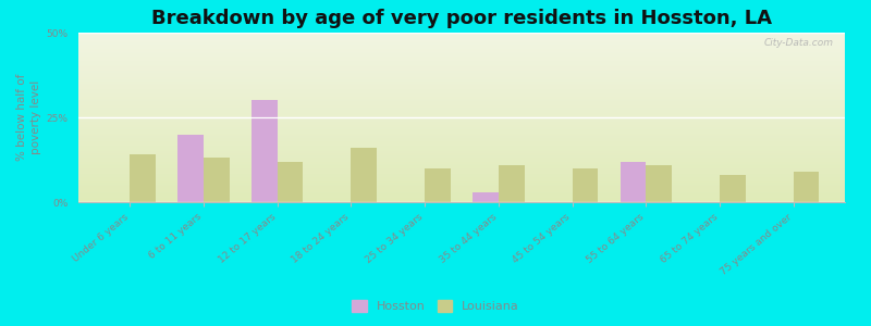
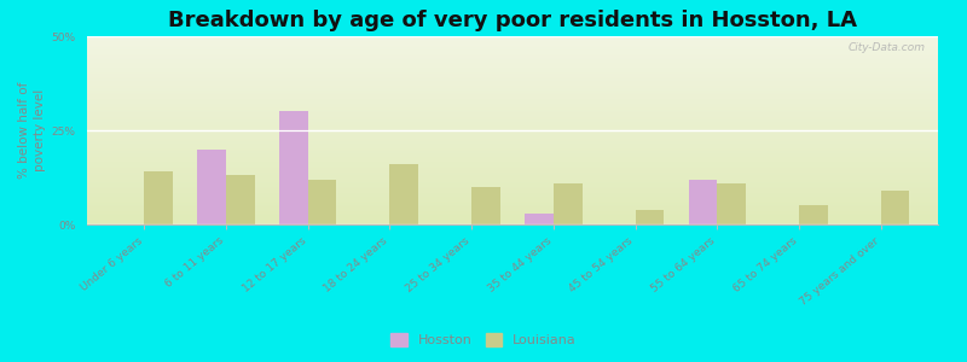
Louisiana/45 to 54 years: 10% -> 4%
Louisiana/65 to 74 years: 8% -> 5%
